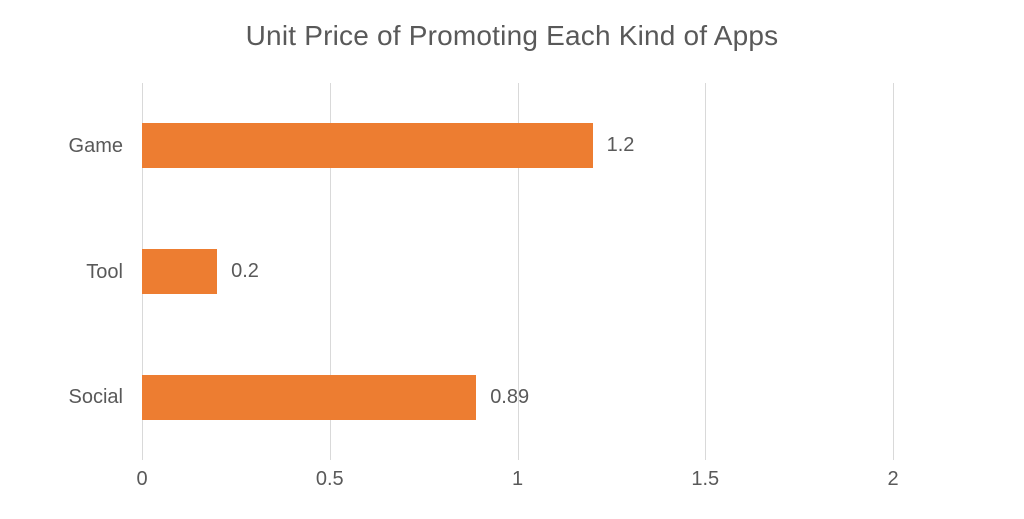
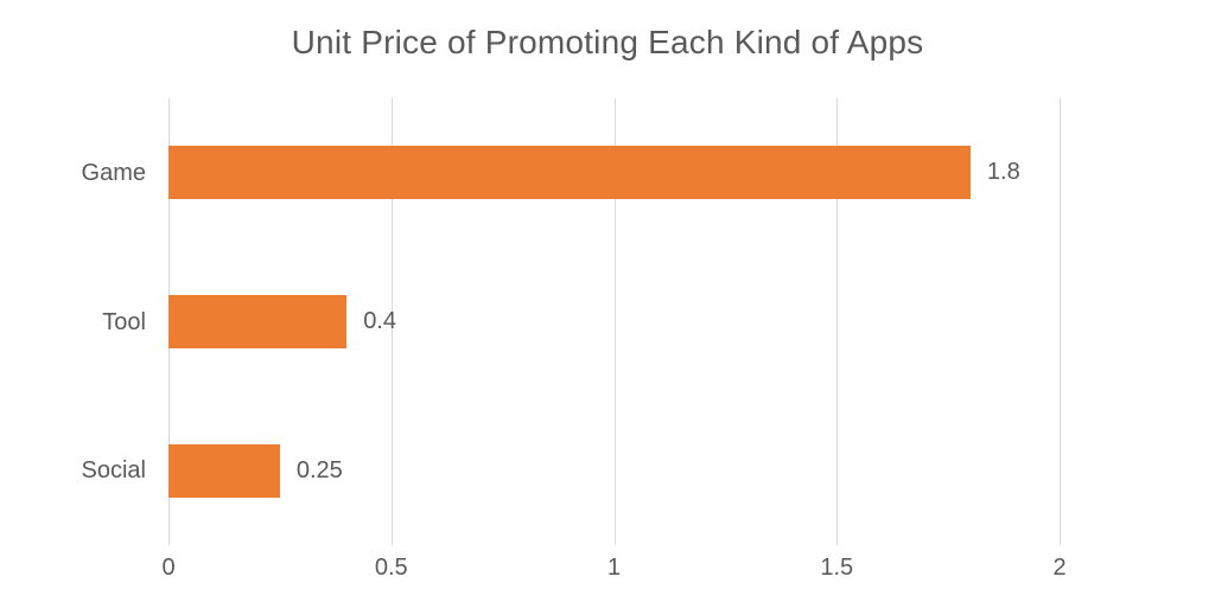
Game: 1.2 -> 1.8
Tool: 0.2 -> 0.4
Social: 0.89 -> 0.25
